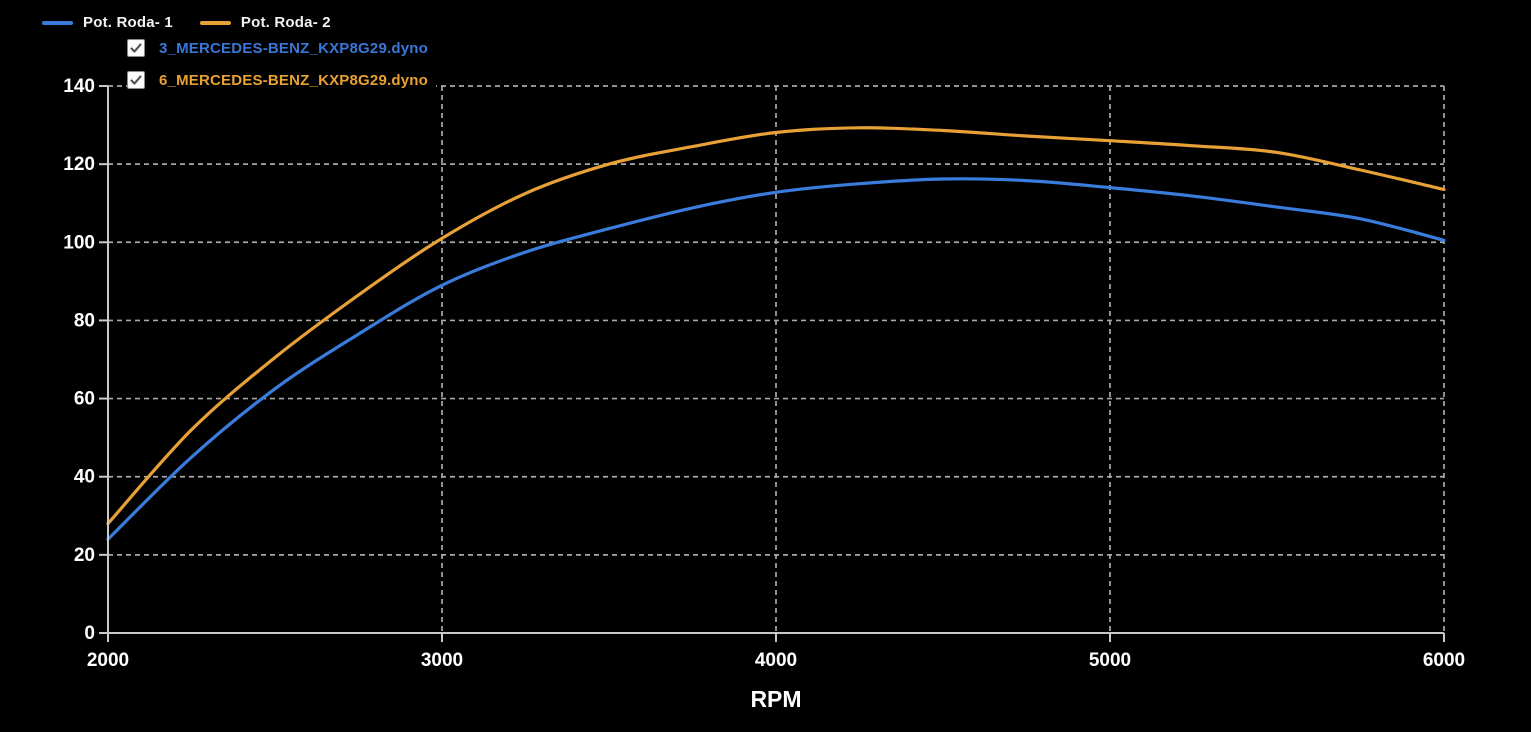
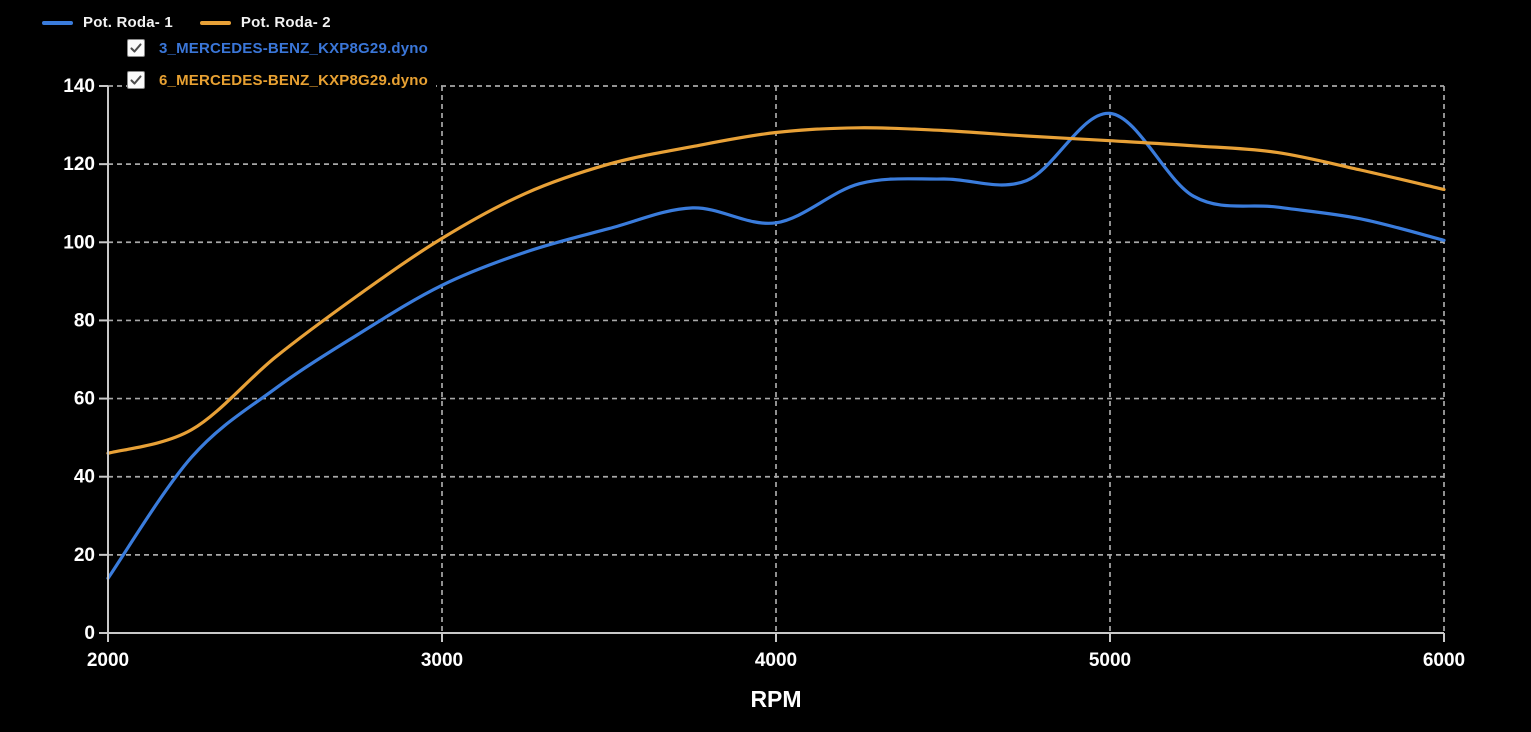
Pot. Roda- 1/2000: 24 -> 14
Pot. Roda- 2/2000: 28 -> 46
Pot. Roda- 1/4000: 113 -> 105
Pot. Roda- 1/5000: 114 -> 133
